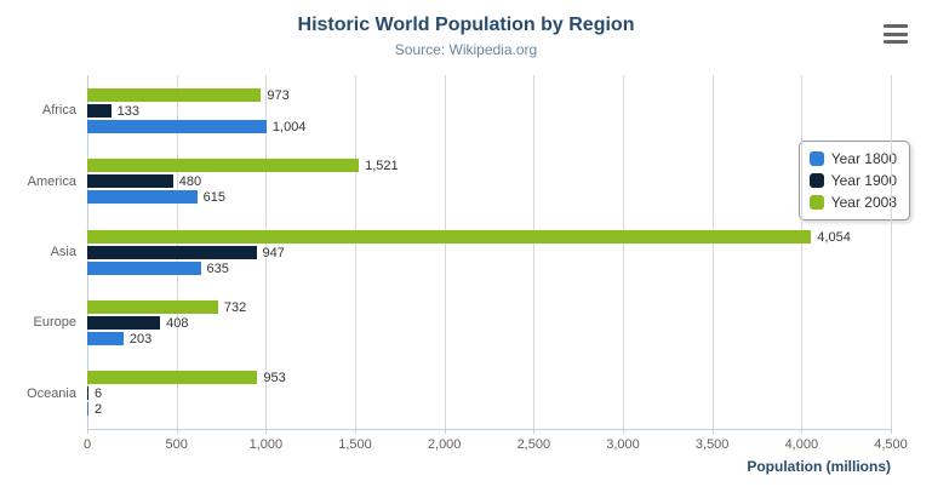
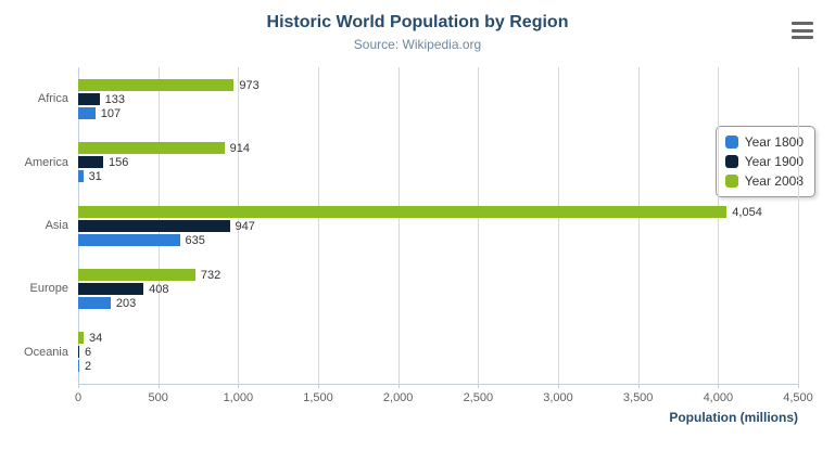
Year 1800/Africa: 1,004 -> 107
Year 1800/America: 615 -> 31
Year 1900/America: 480 -> 156
Year 2008/America: 1,521 -> 914
Year 2008/Oceania: 953 -> 34
